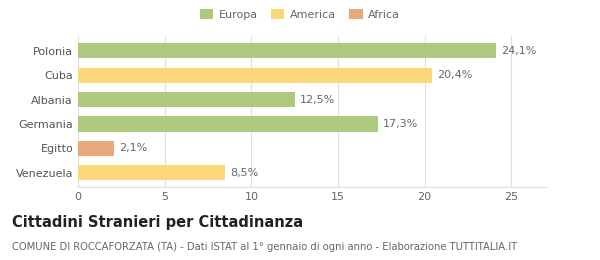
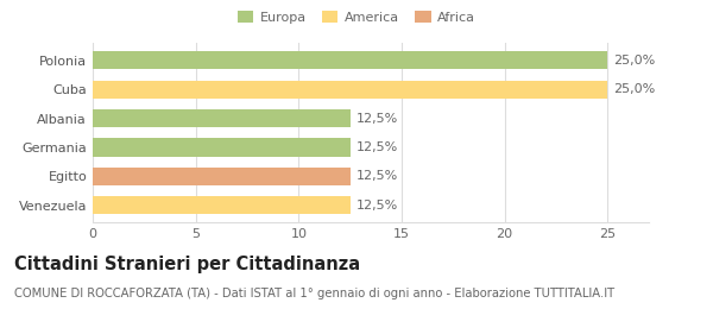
Polonia: 24,1% -> 25,0%
Cuba: 20,4% -> 25,0%
Germania: 17,3% -> 12,5%
Egitto: 2,1% -> 12,5%
Venezuela: 8,5% -> 12,5%
